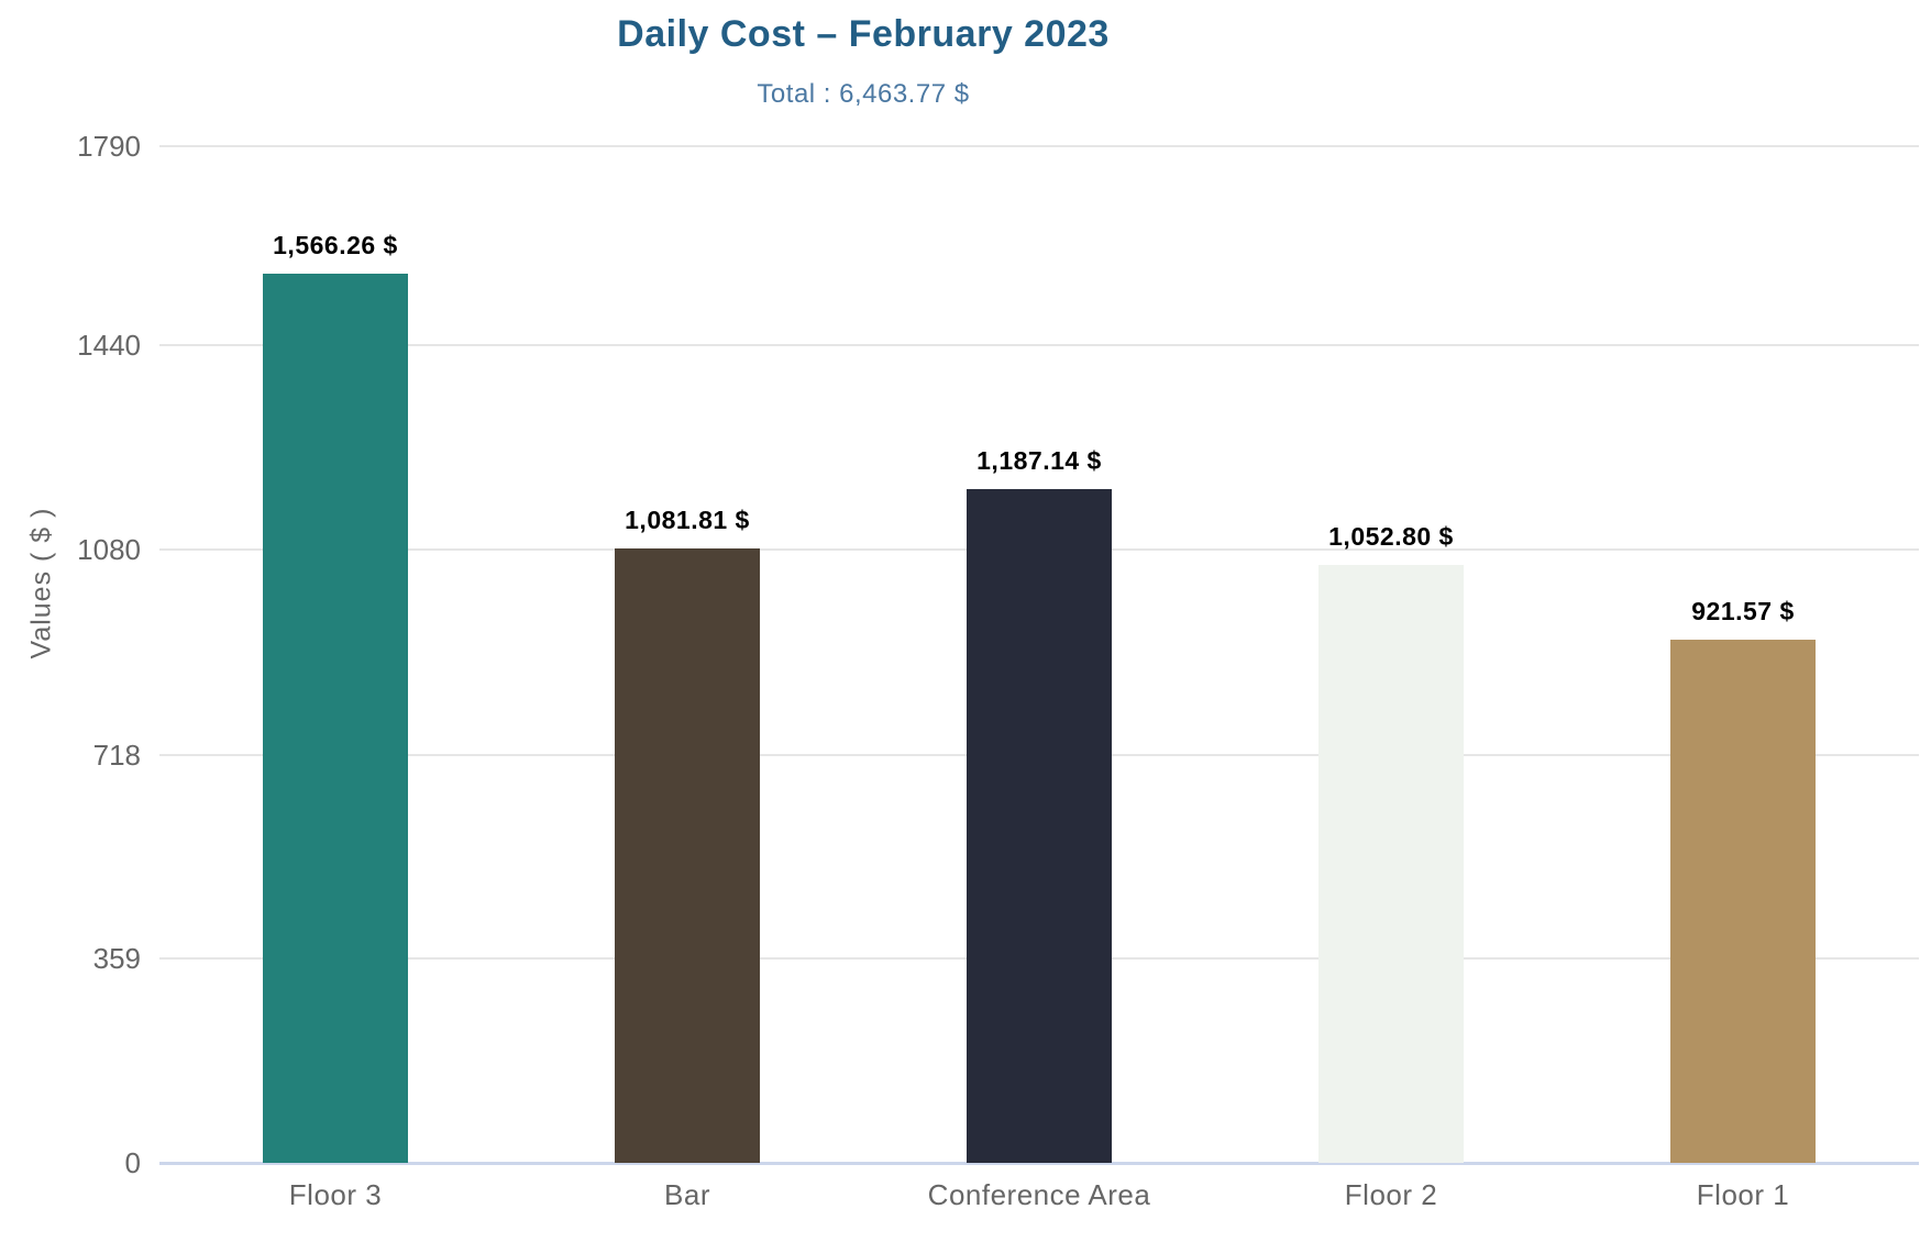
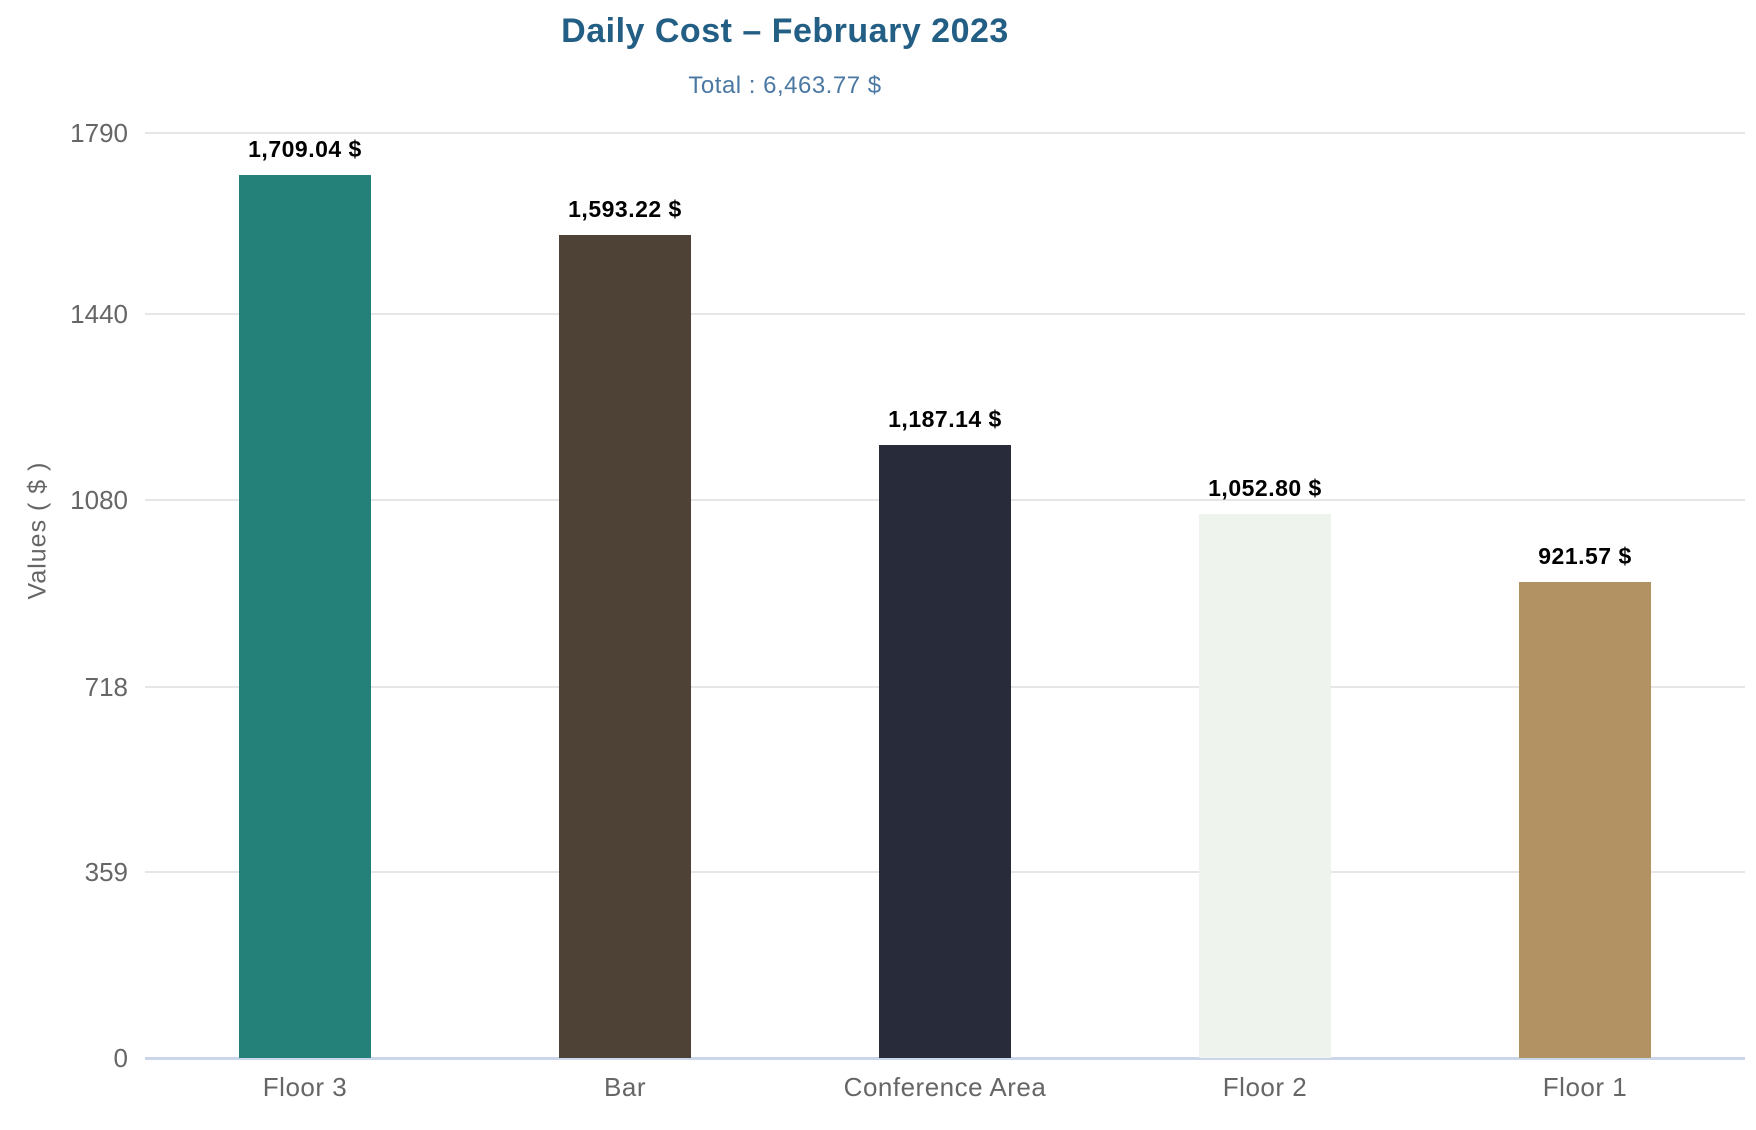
Floor 3: 1,566.26 -> 1,709.04
Bar: 1,081.81 -> 1,593.22
